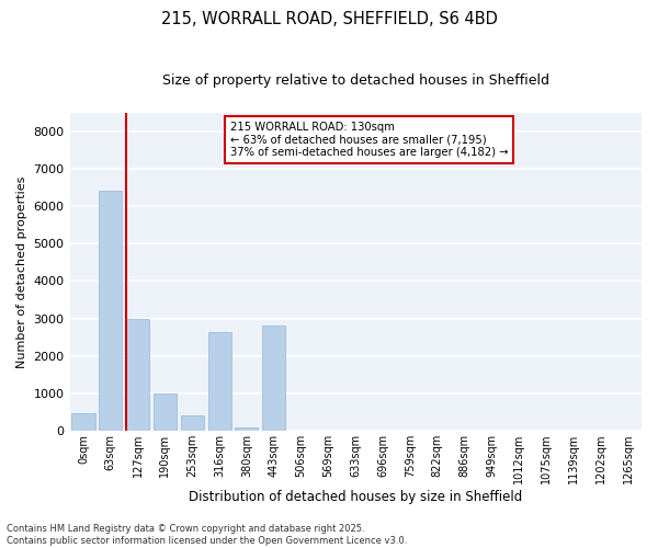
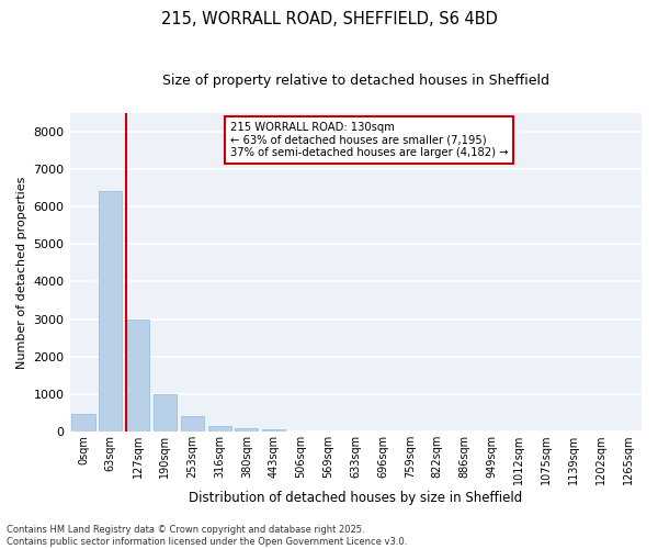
316sqm: 2650 -> 150
443sqm: 2800 -> 50
